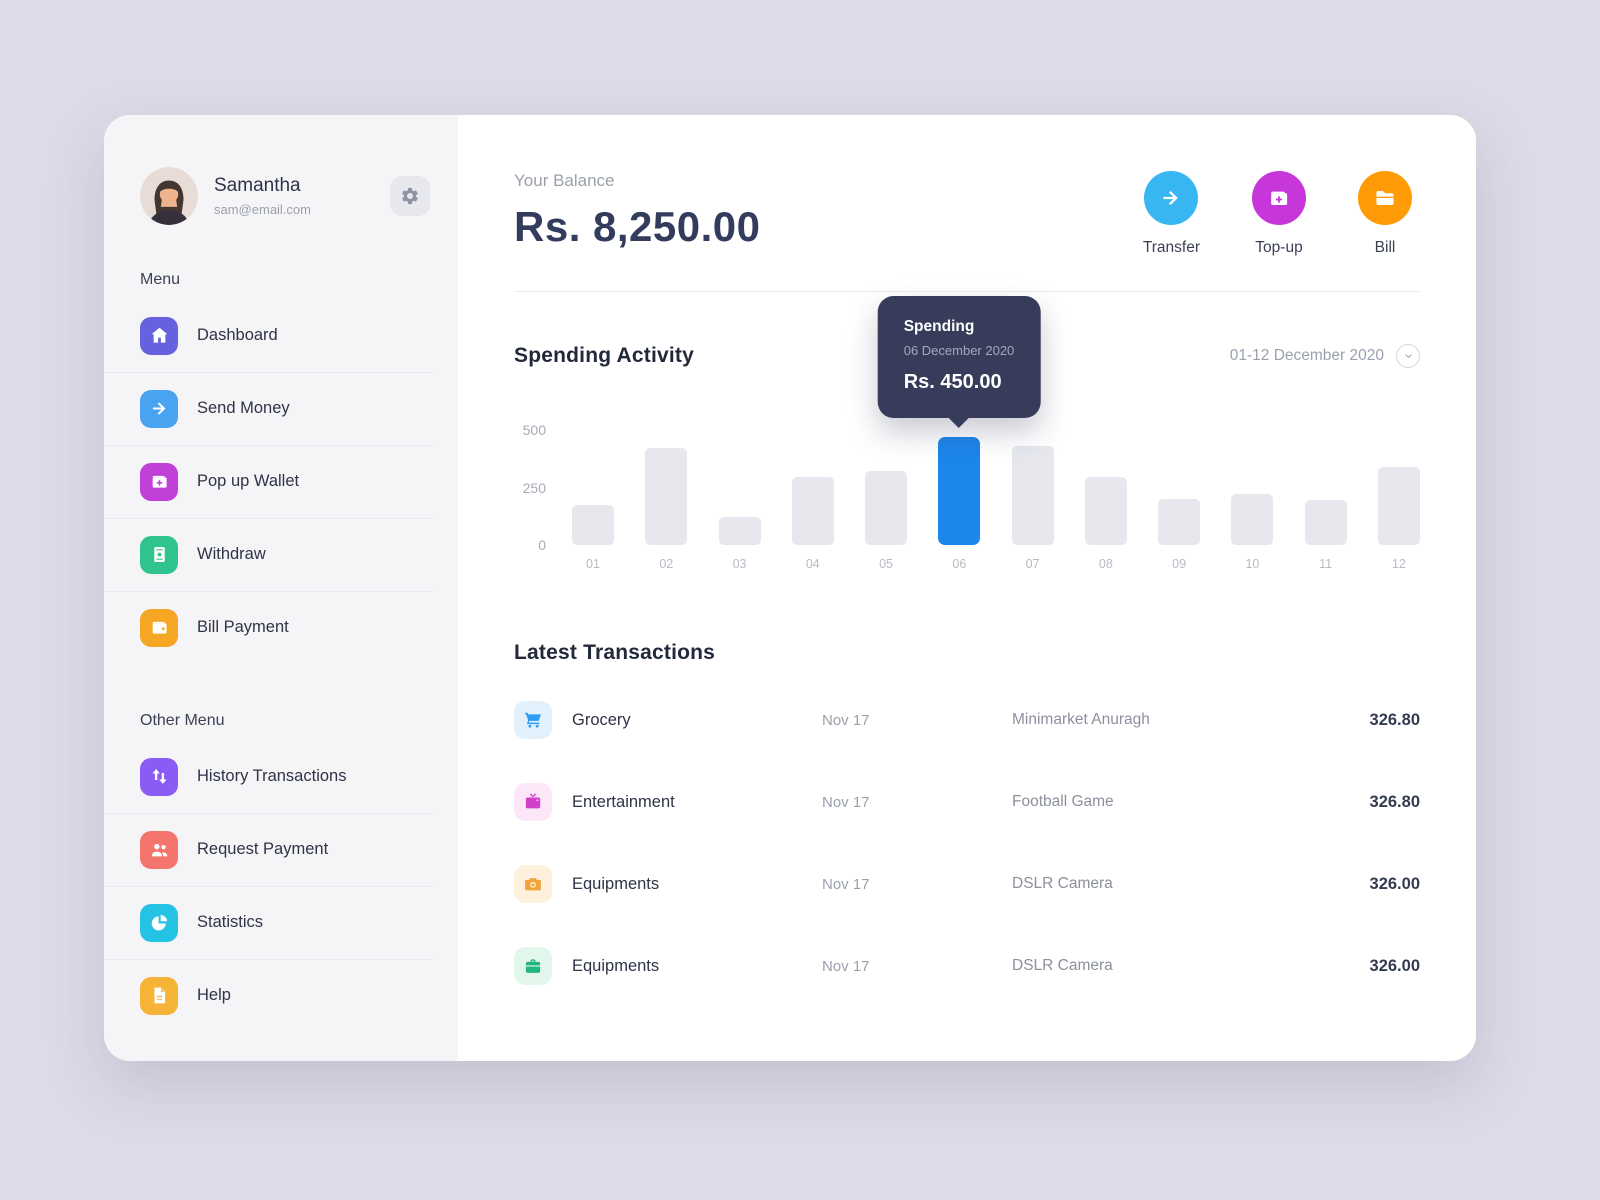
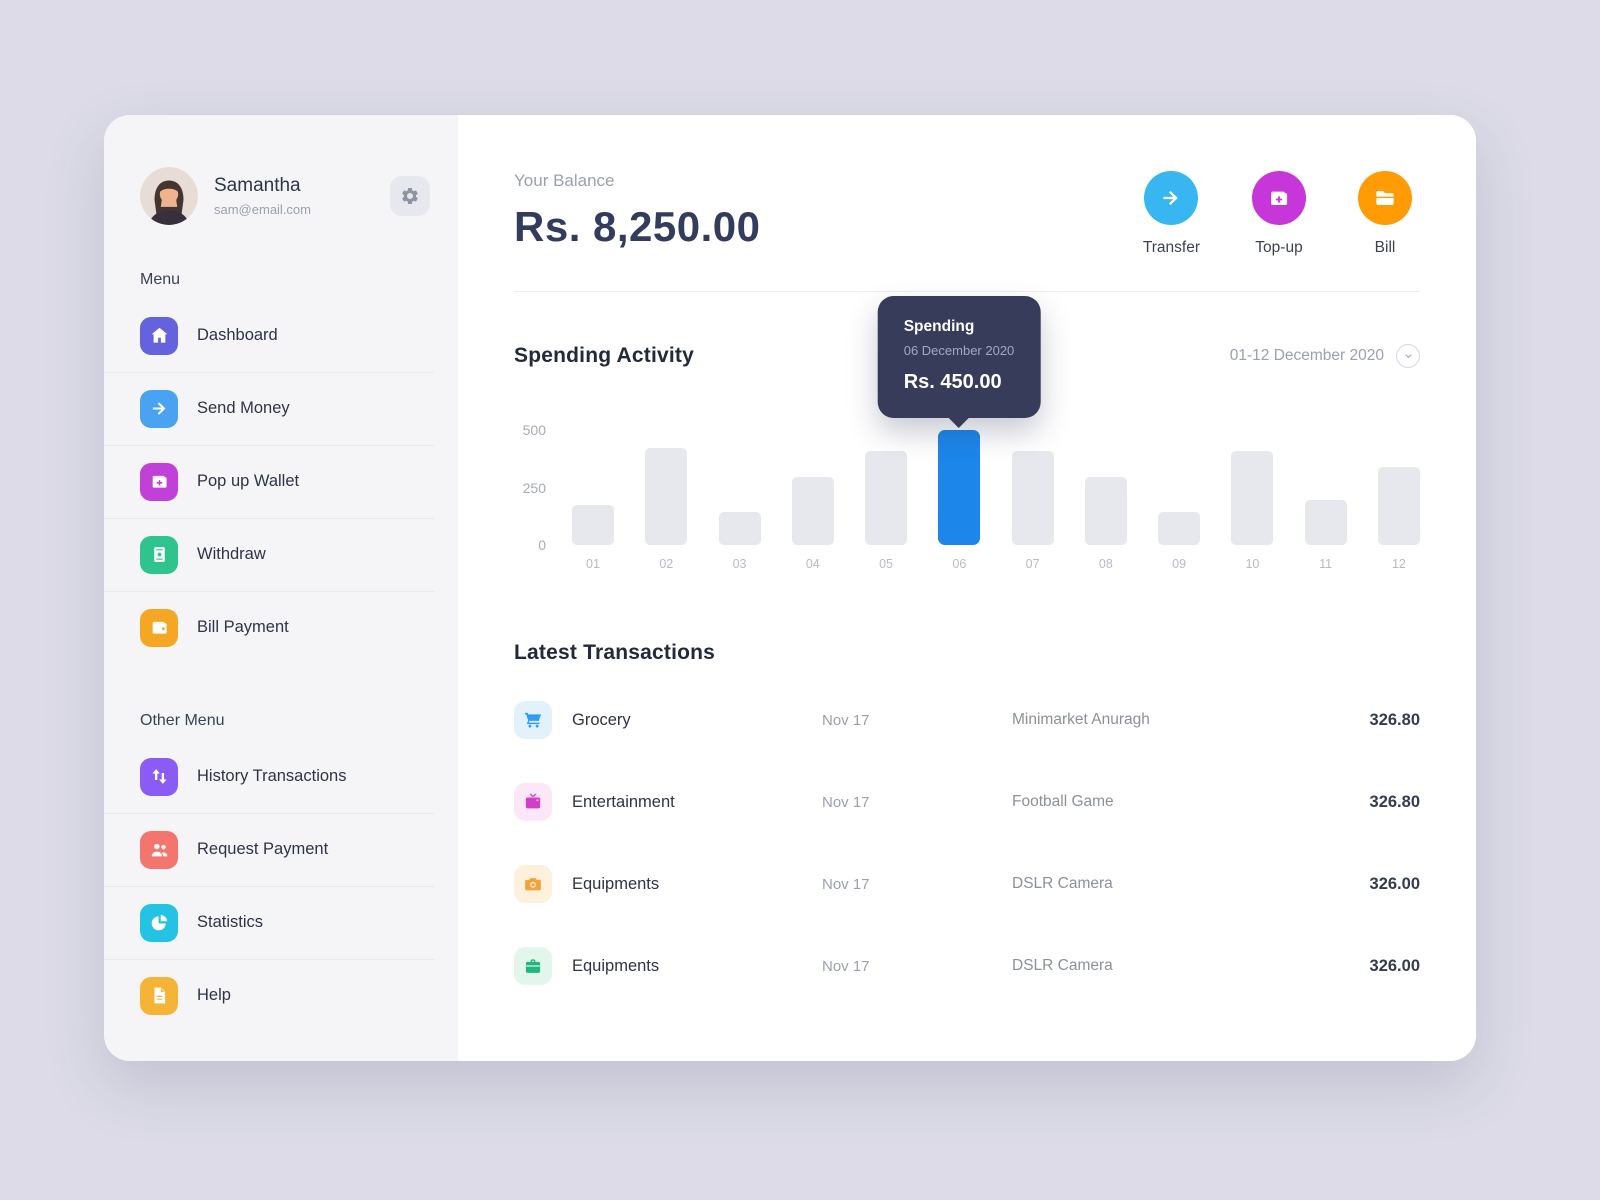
03: 120 -> 140
05: 320 -> 410
06: 470 -> 500
07: 430 -> 410
09: 200 -> 140
10: 220 -> 410
